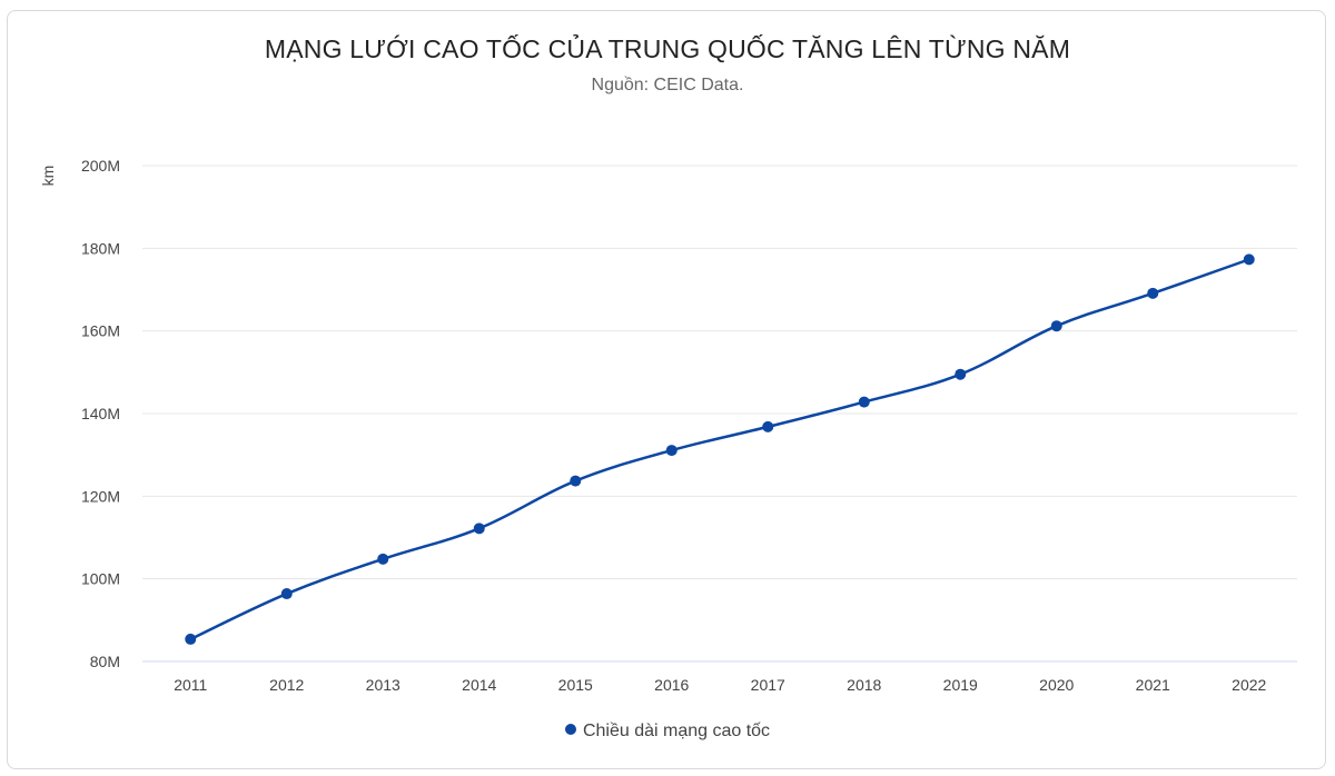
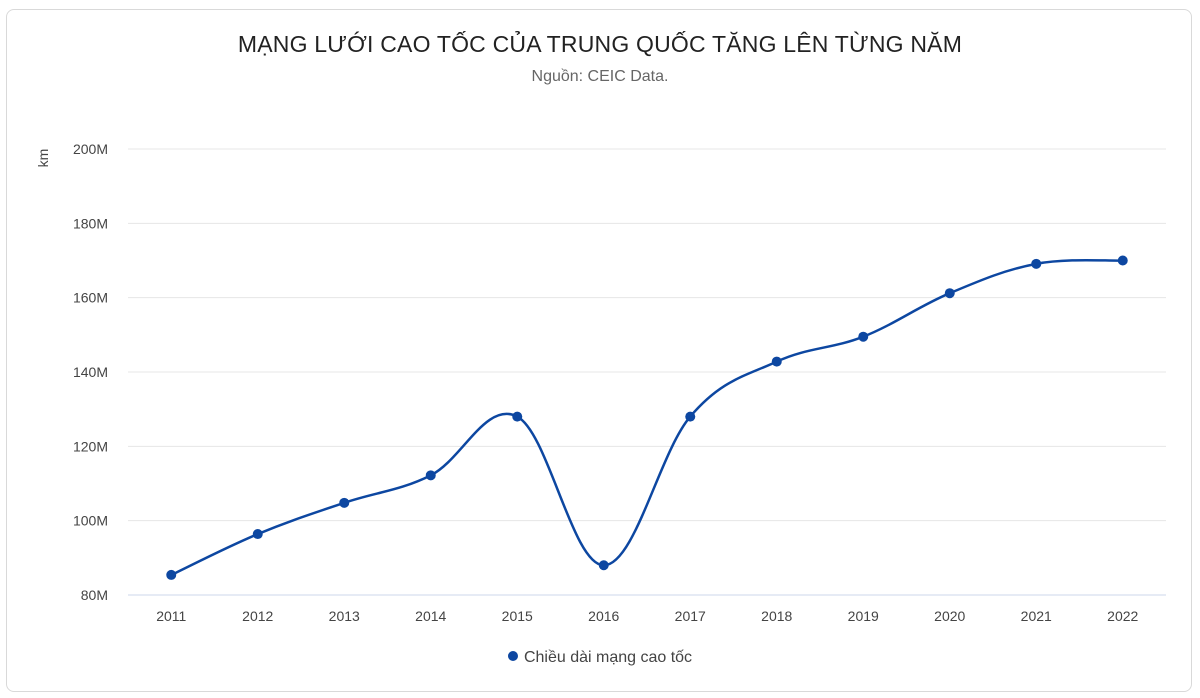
2015: 124M -> 128M
2016: 131M -> 88M
2017: 137M -> 128M
2022: 177M -> 170M
